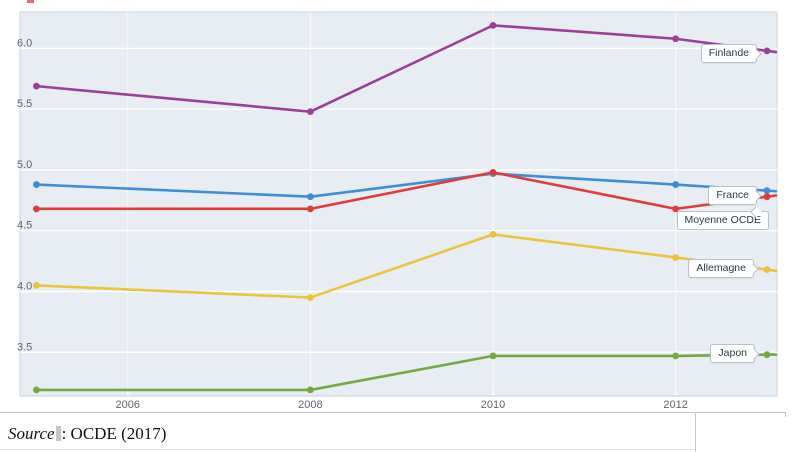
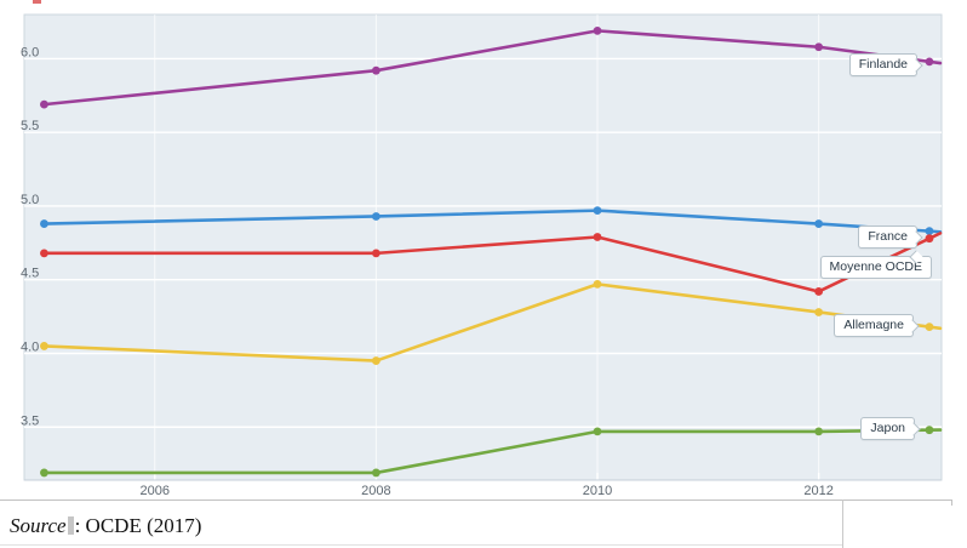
Finlande/2008: 5.48 -> 5.92
France/2008: 4.78 -> 4.93
Moyenne OCDE/2010: 4.98 -> 4.79
Moyenne OCDE/2012: 4.68 -> 4.42
